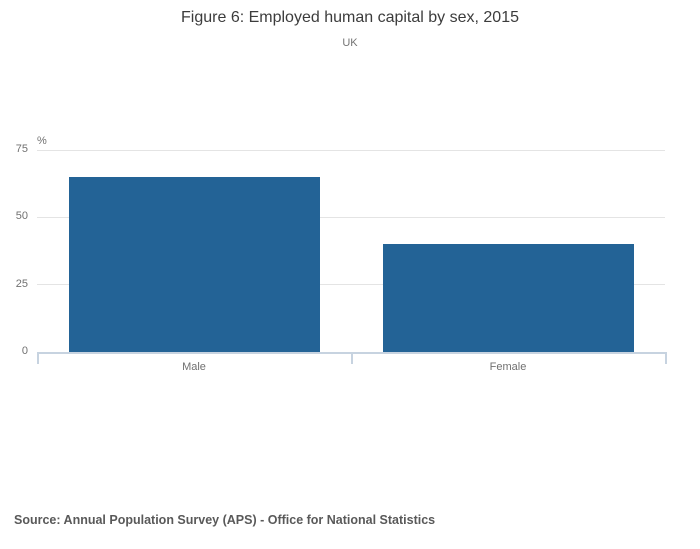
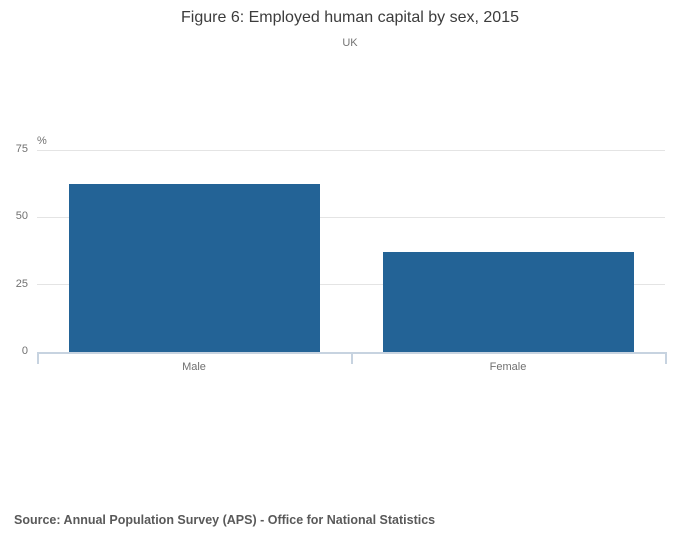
Male: 65 -> 62
Female: 40 -> 37
